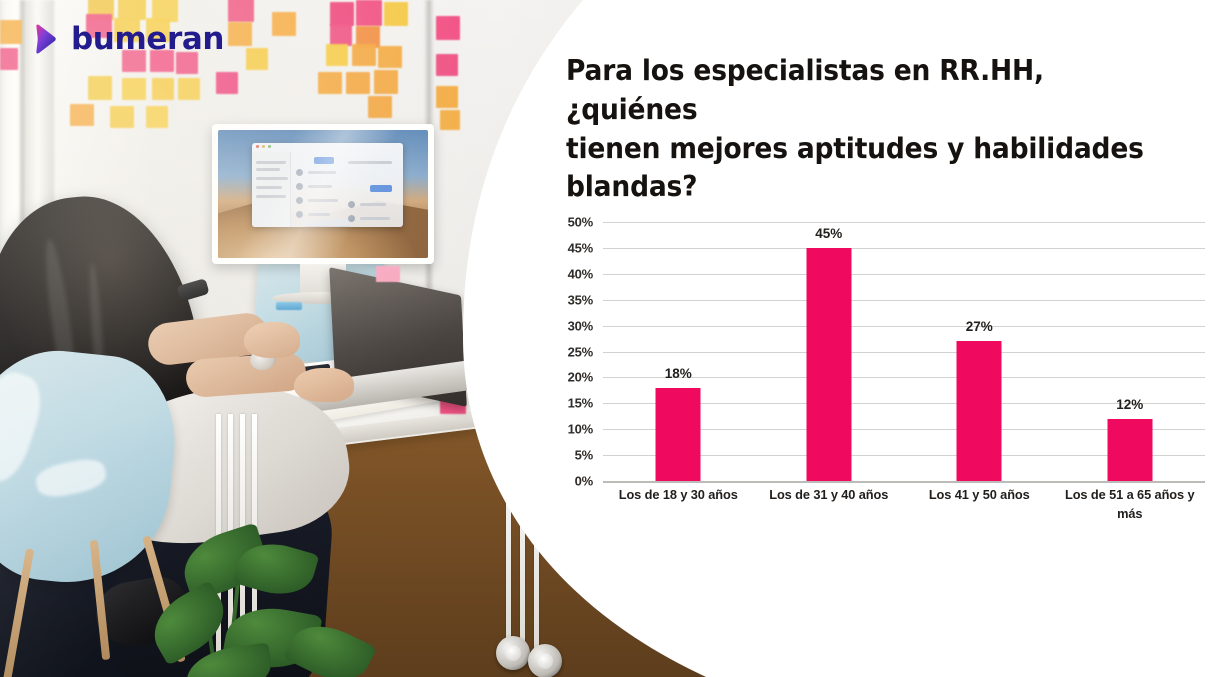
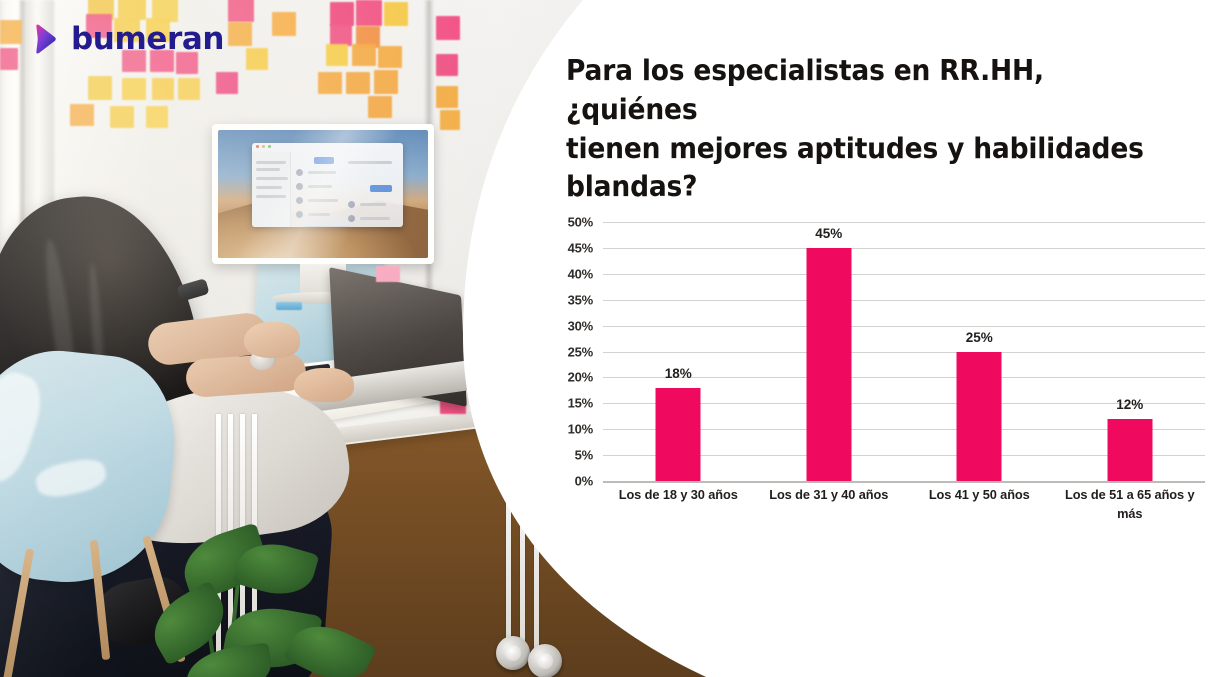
Los 41 y 50 años: 27% -> 25%
